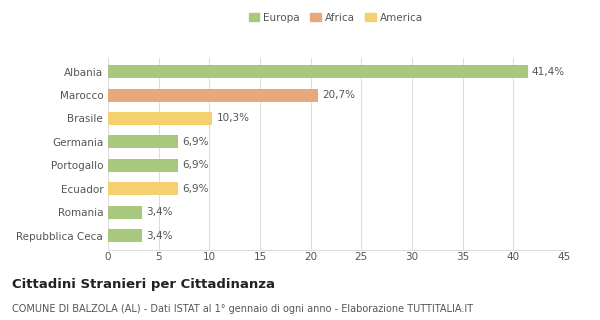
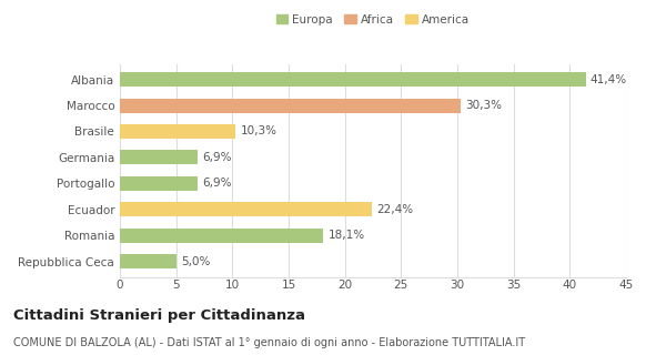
Marocco: 20,7% -> 30,3%
Ecuador: 6,9% -> 22,4%
Romania: 3,4% -> 18,1%
Repubblica Ceca: 3,4% -> 5,0%
